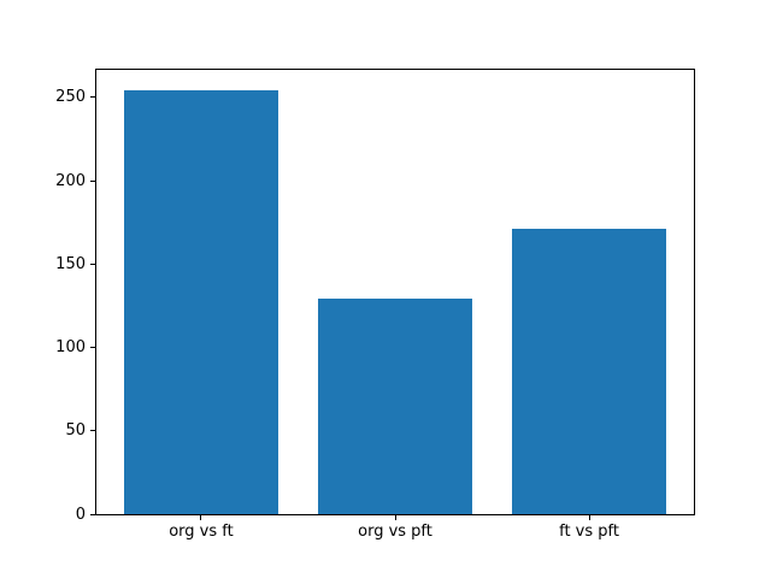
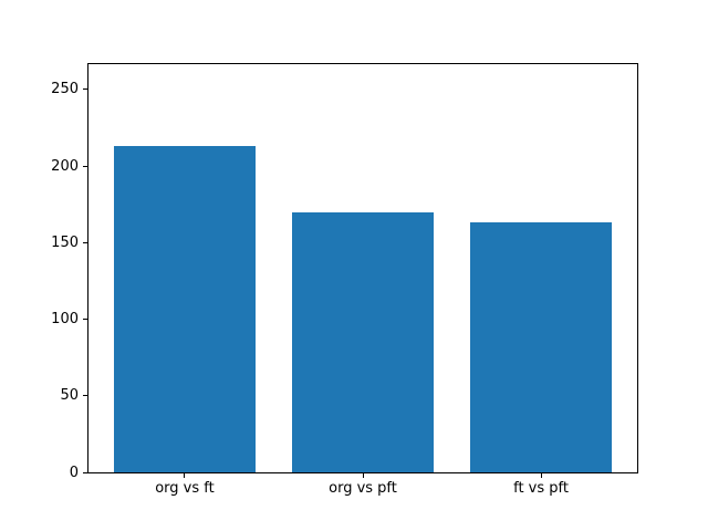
org vs ft: 254 -> 213
org vs pft: 129 -> 170
ft vs pft: 171 -> 163
